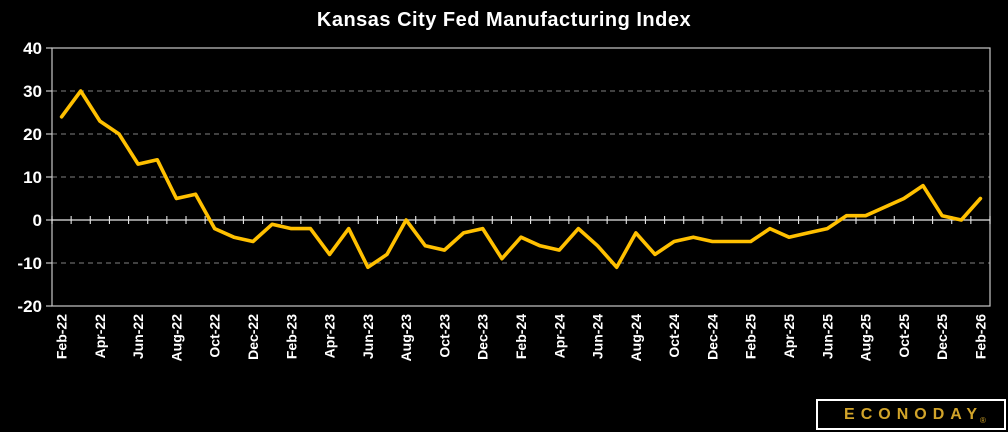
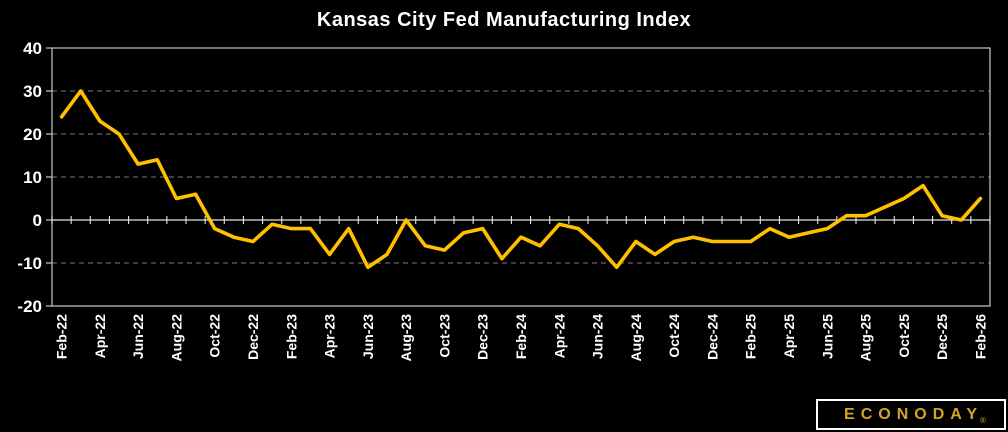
Apr-24: -7 -> -1
Aug-24: -3 -> -5
